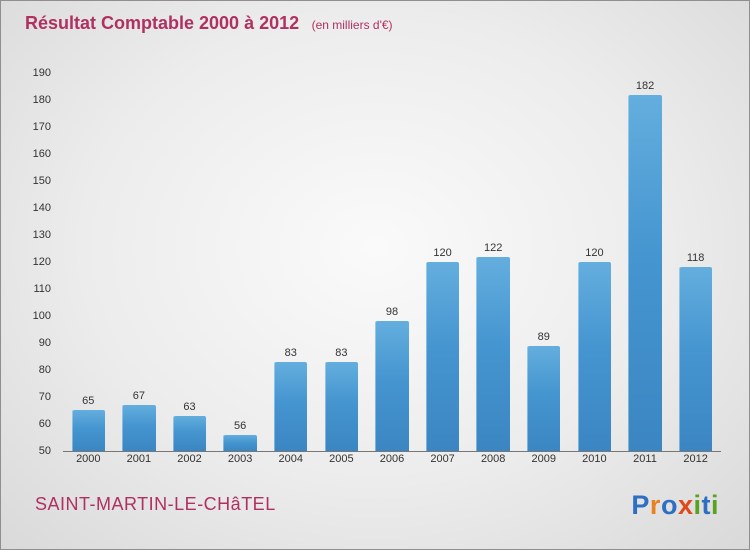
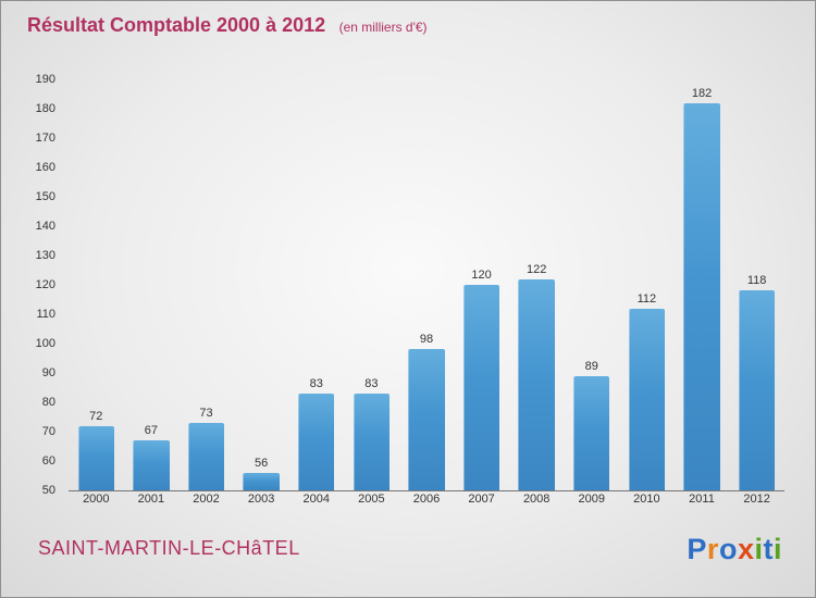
2000: 65 -> 72
2002: 63 -> 73
2010: 120 -> 112
